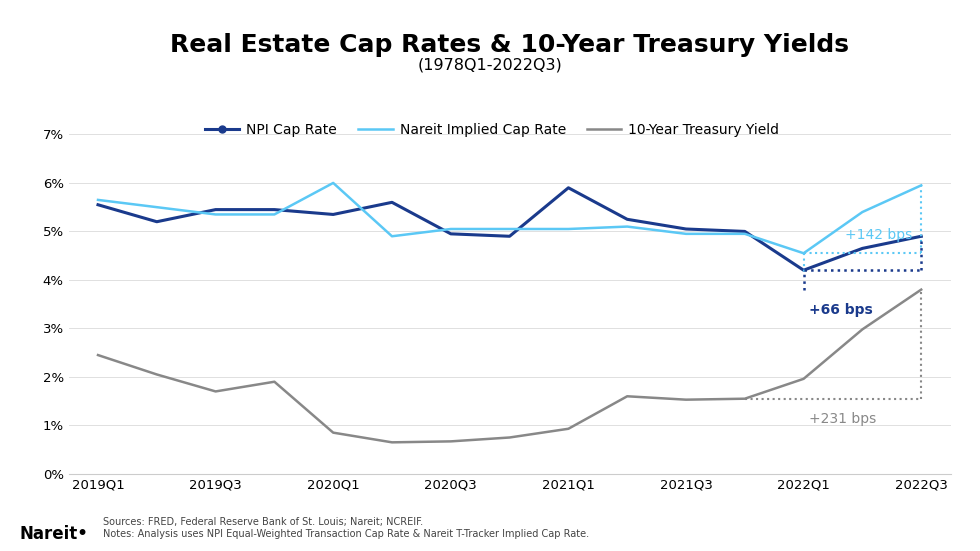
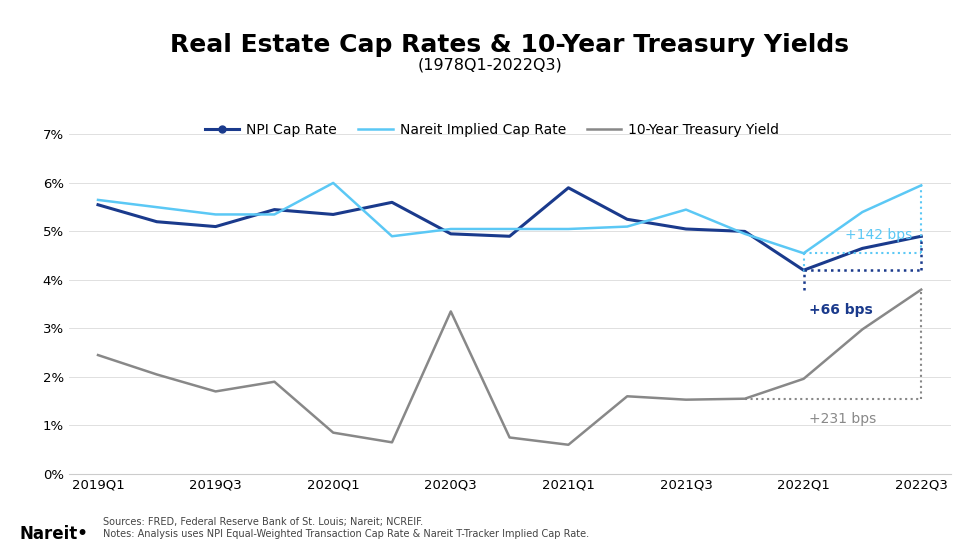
NPI Cap Rate/2019Q3: 5.45% -> 5.10%
10-Year Treasury Yield/2020Q3: 0.67% -> 3.35%
10-Year Treasury Yield/2021Q1: 0.93% -> 0.60%
Nareit Implied Cap Rate/2021Q3: 4.95% -> 5.45%
